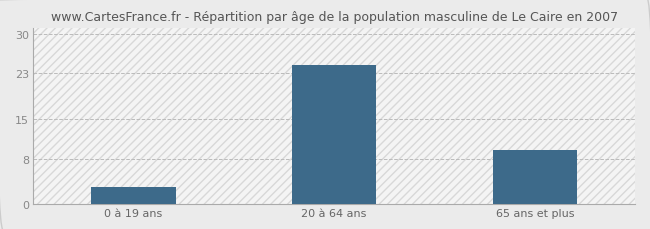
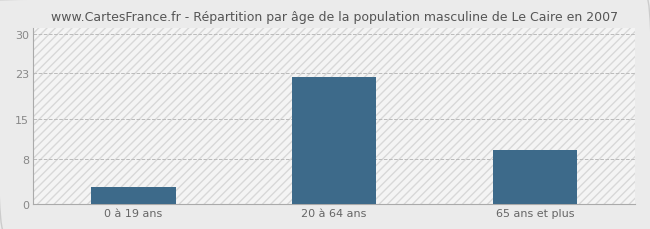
20 à 64 ans: 24.5 -> 22.4
